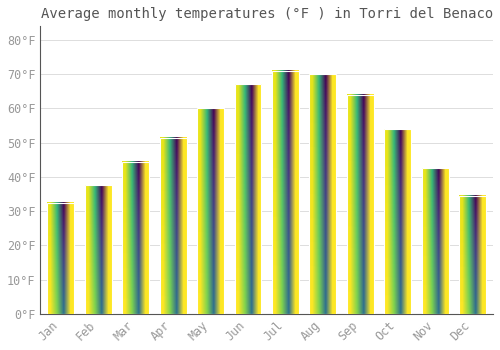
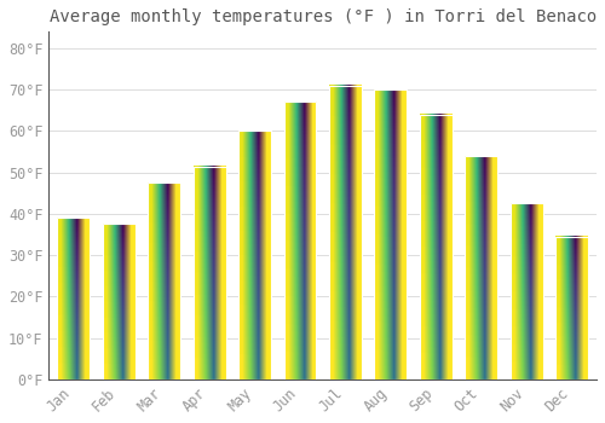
Jan: 32.5°F -> 39.0°F
Mar: 44.5°F -> 47.5°F
